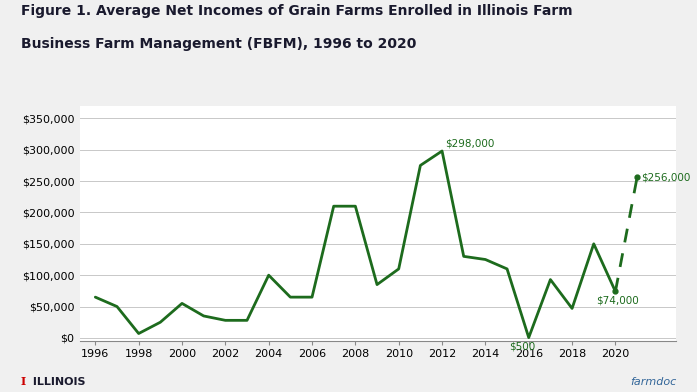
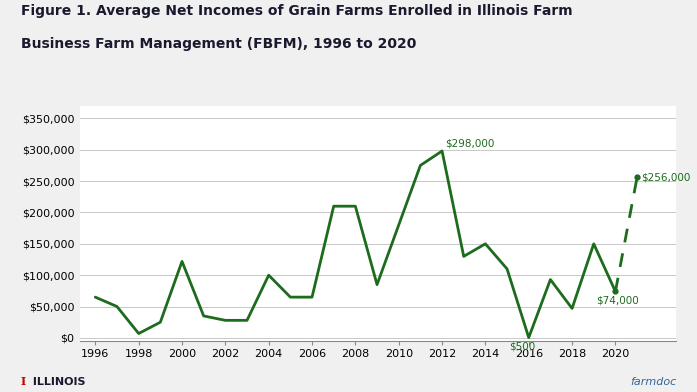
2000: $55,000 -> $122,000
2010: $110,000 -> $180,000
2014: $125,000 -> $150,000
